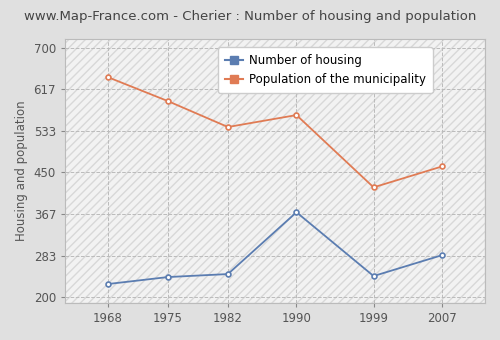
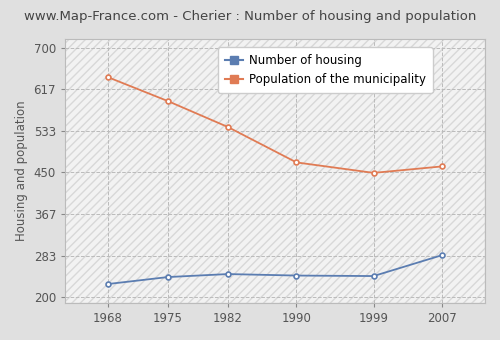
Number of housing/1990: 370 -> 243
Population of the municipality/1990: 565 -> 470
Population of the municipality/1999: 420 -> 449
